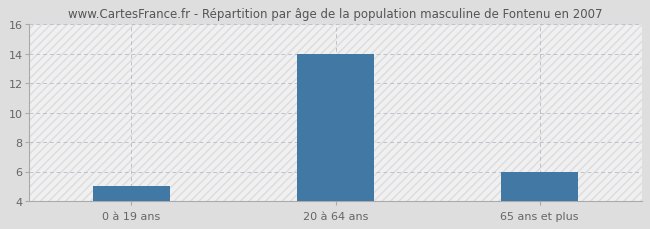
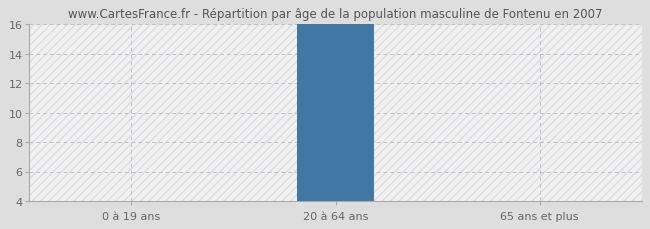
0 à 19 ans: 5 -> 4
20 à 64 ans: 14 -> 16
65 ans et plus: 6 -> 4
